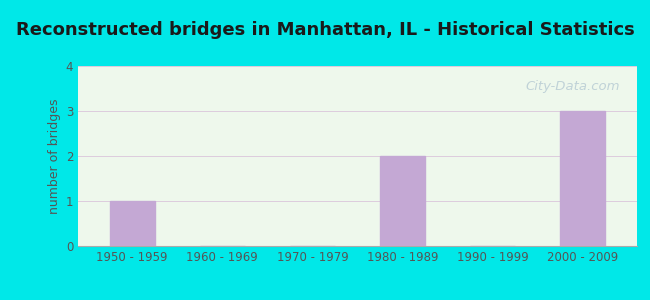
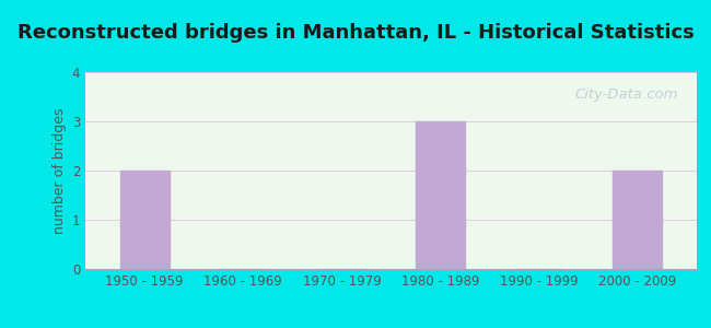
1950 - 1959: 1 -> 2
1980 - 1989: 2 -> 3
2000 - 2009: 3 -> 2
